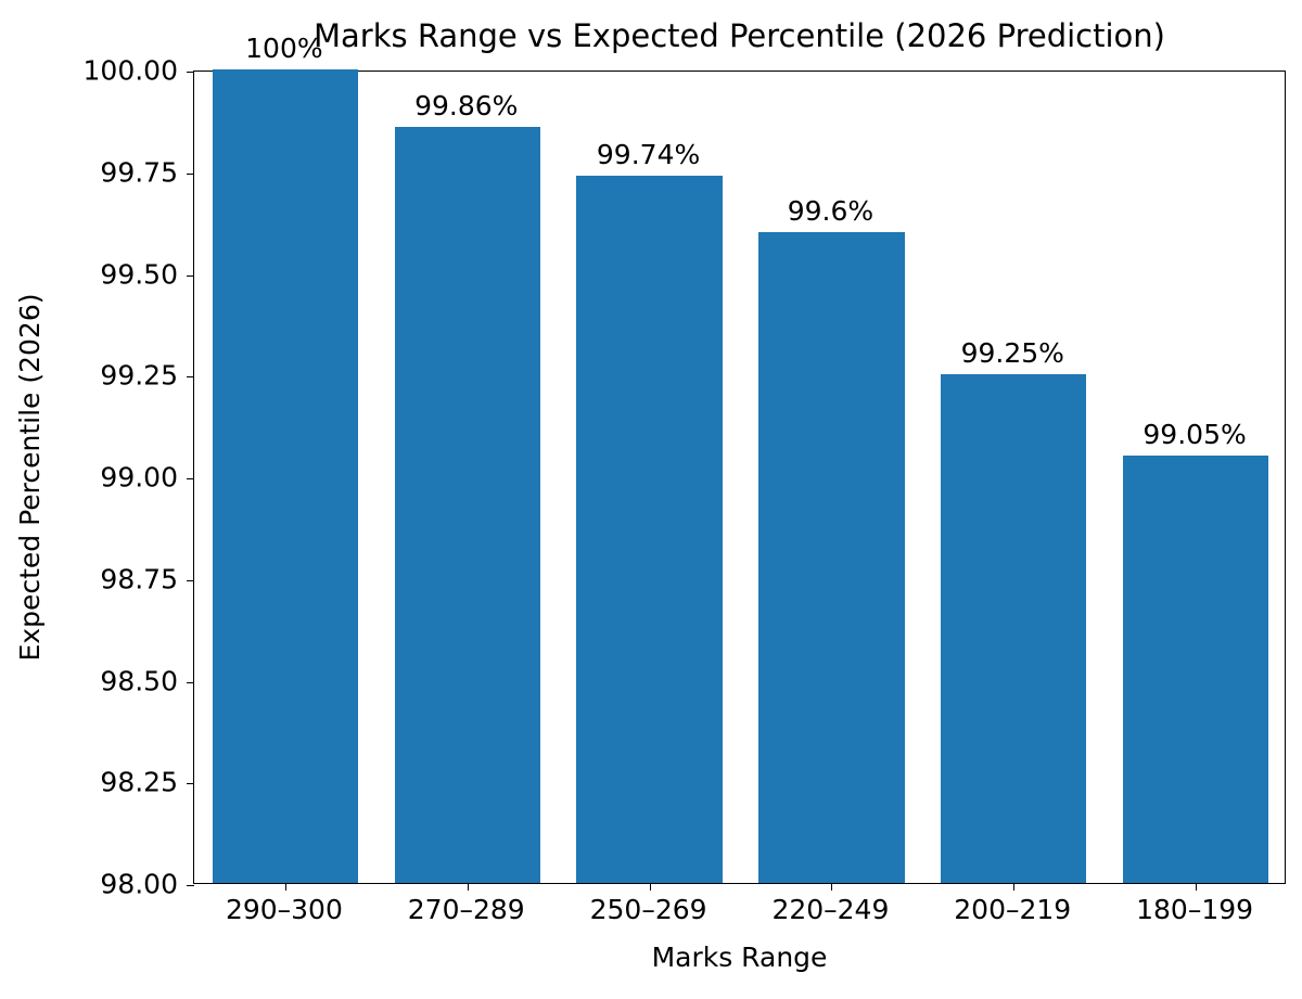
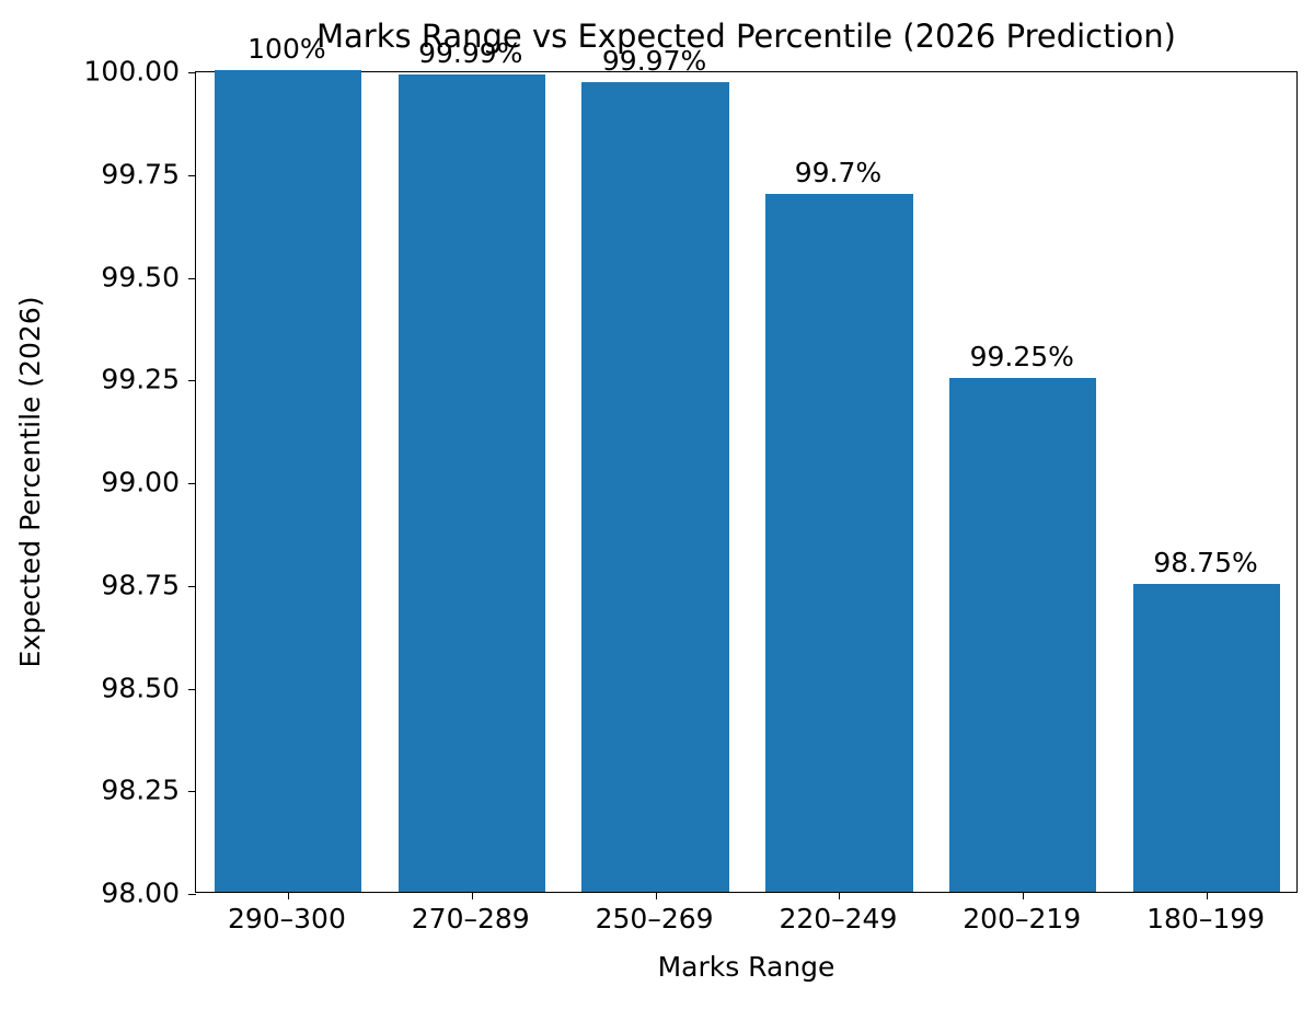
270–289: 99.86% -> 99.99%
250–269: 99.74% -> 99.97%
220–249: 99.6% -> 99.7%
180–199: 99.05% -> 98.75%
